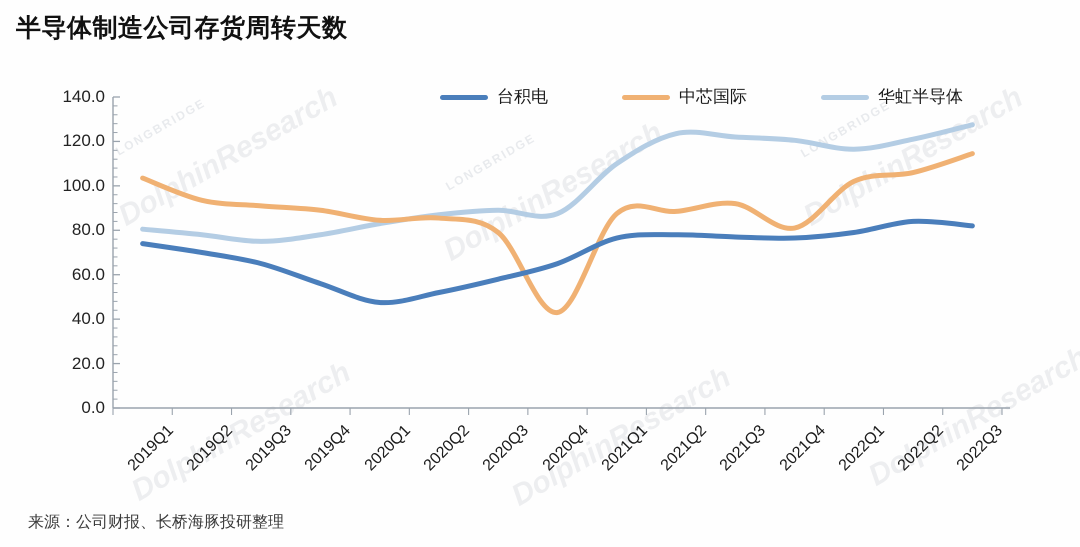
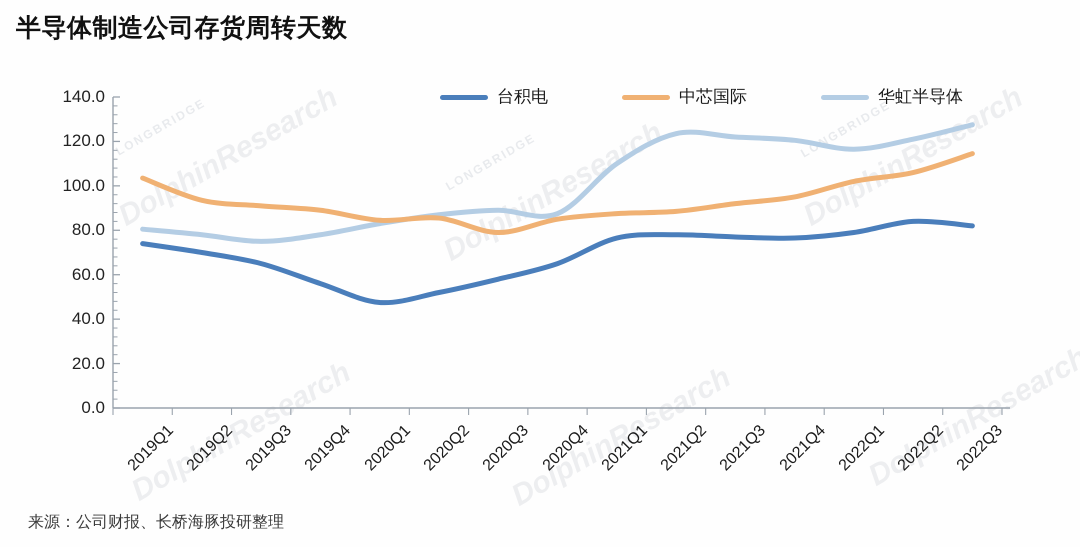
中芯国际/2020Q4: 43 -> 85
中芯国际/2021Q4: 81 -> 95
